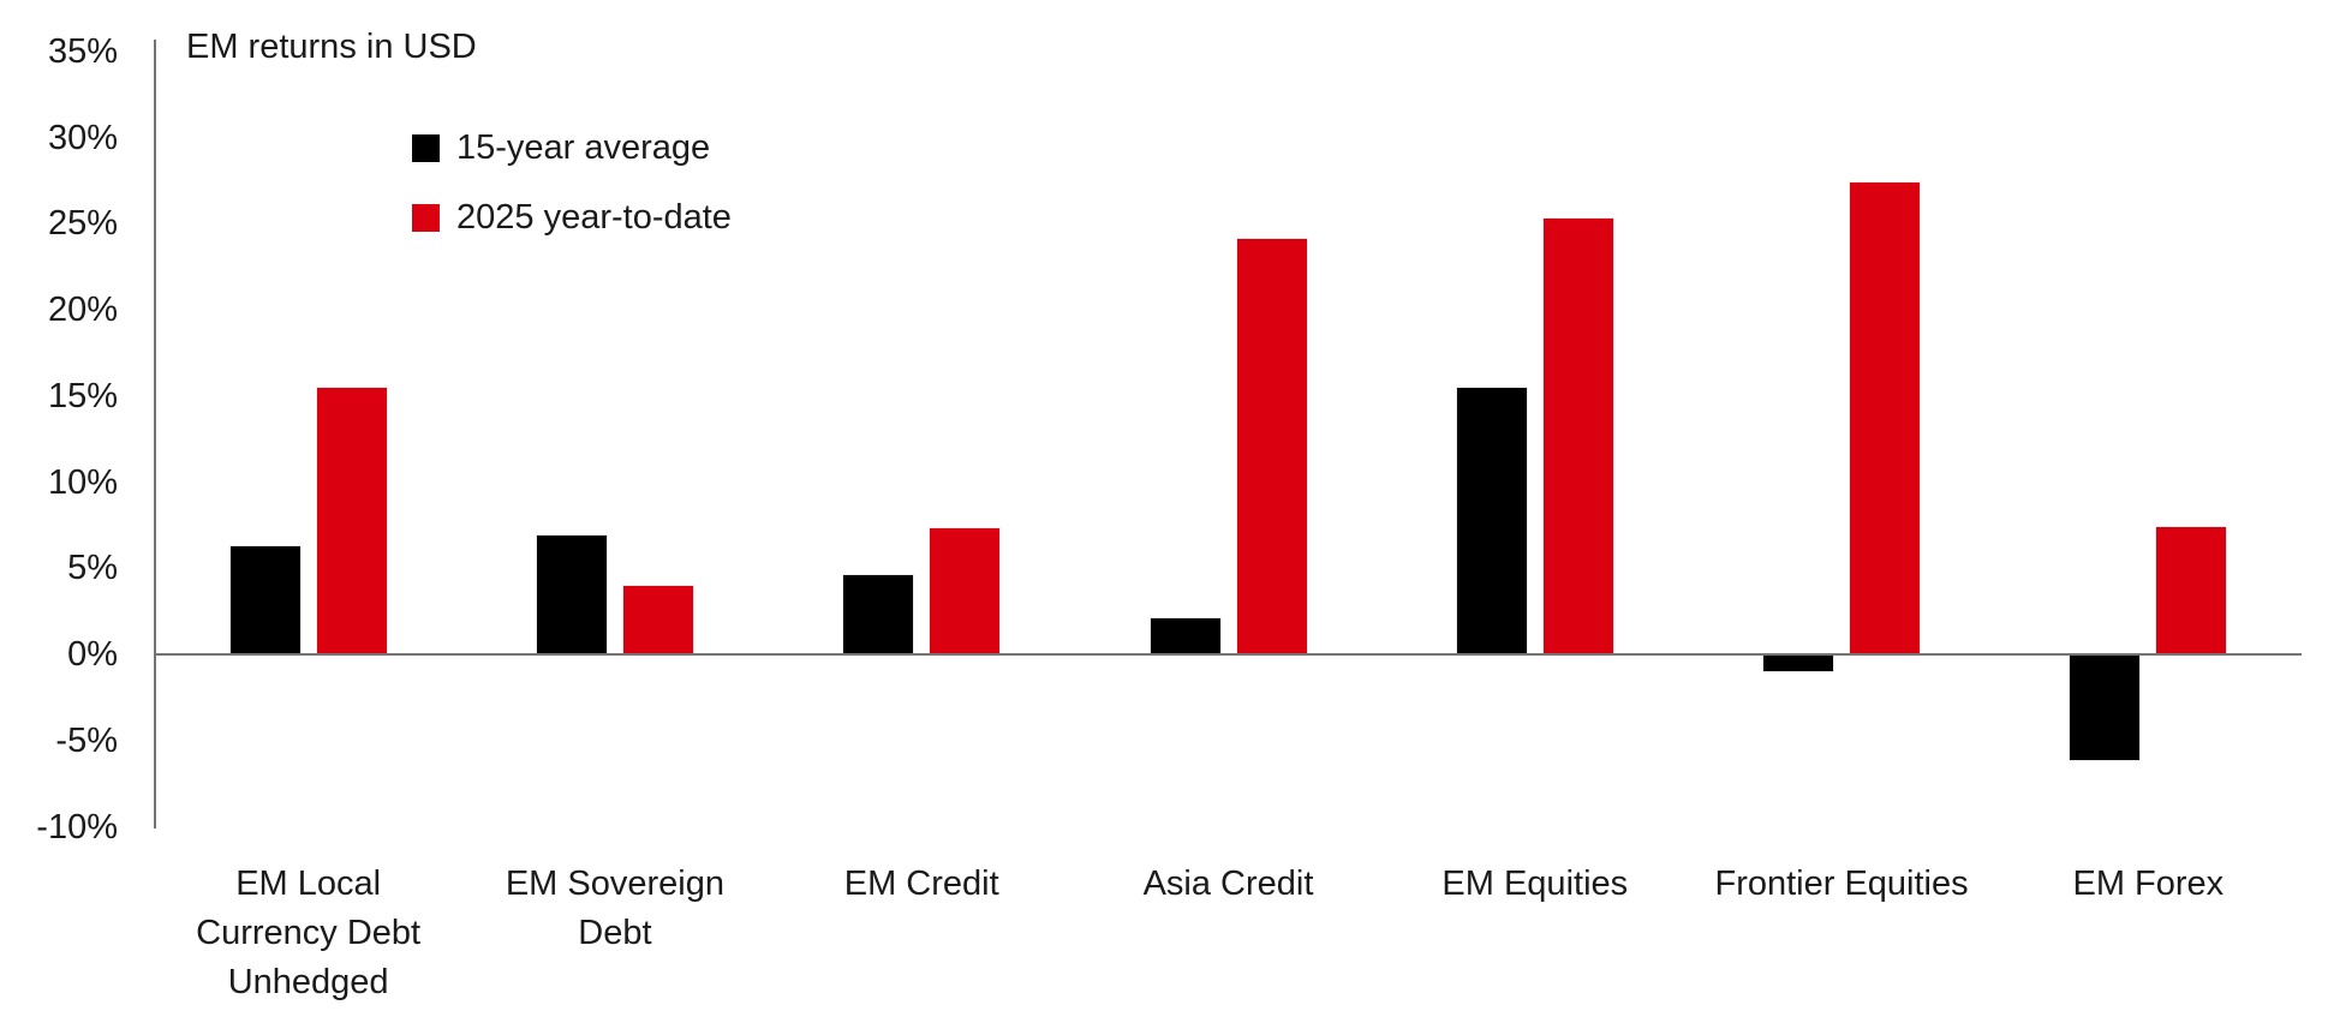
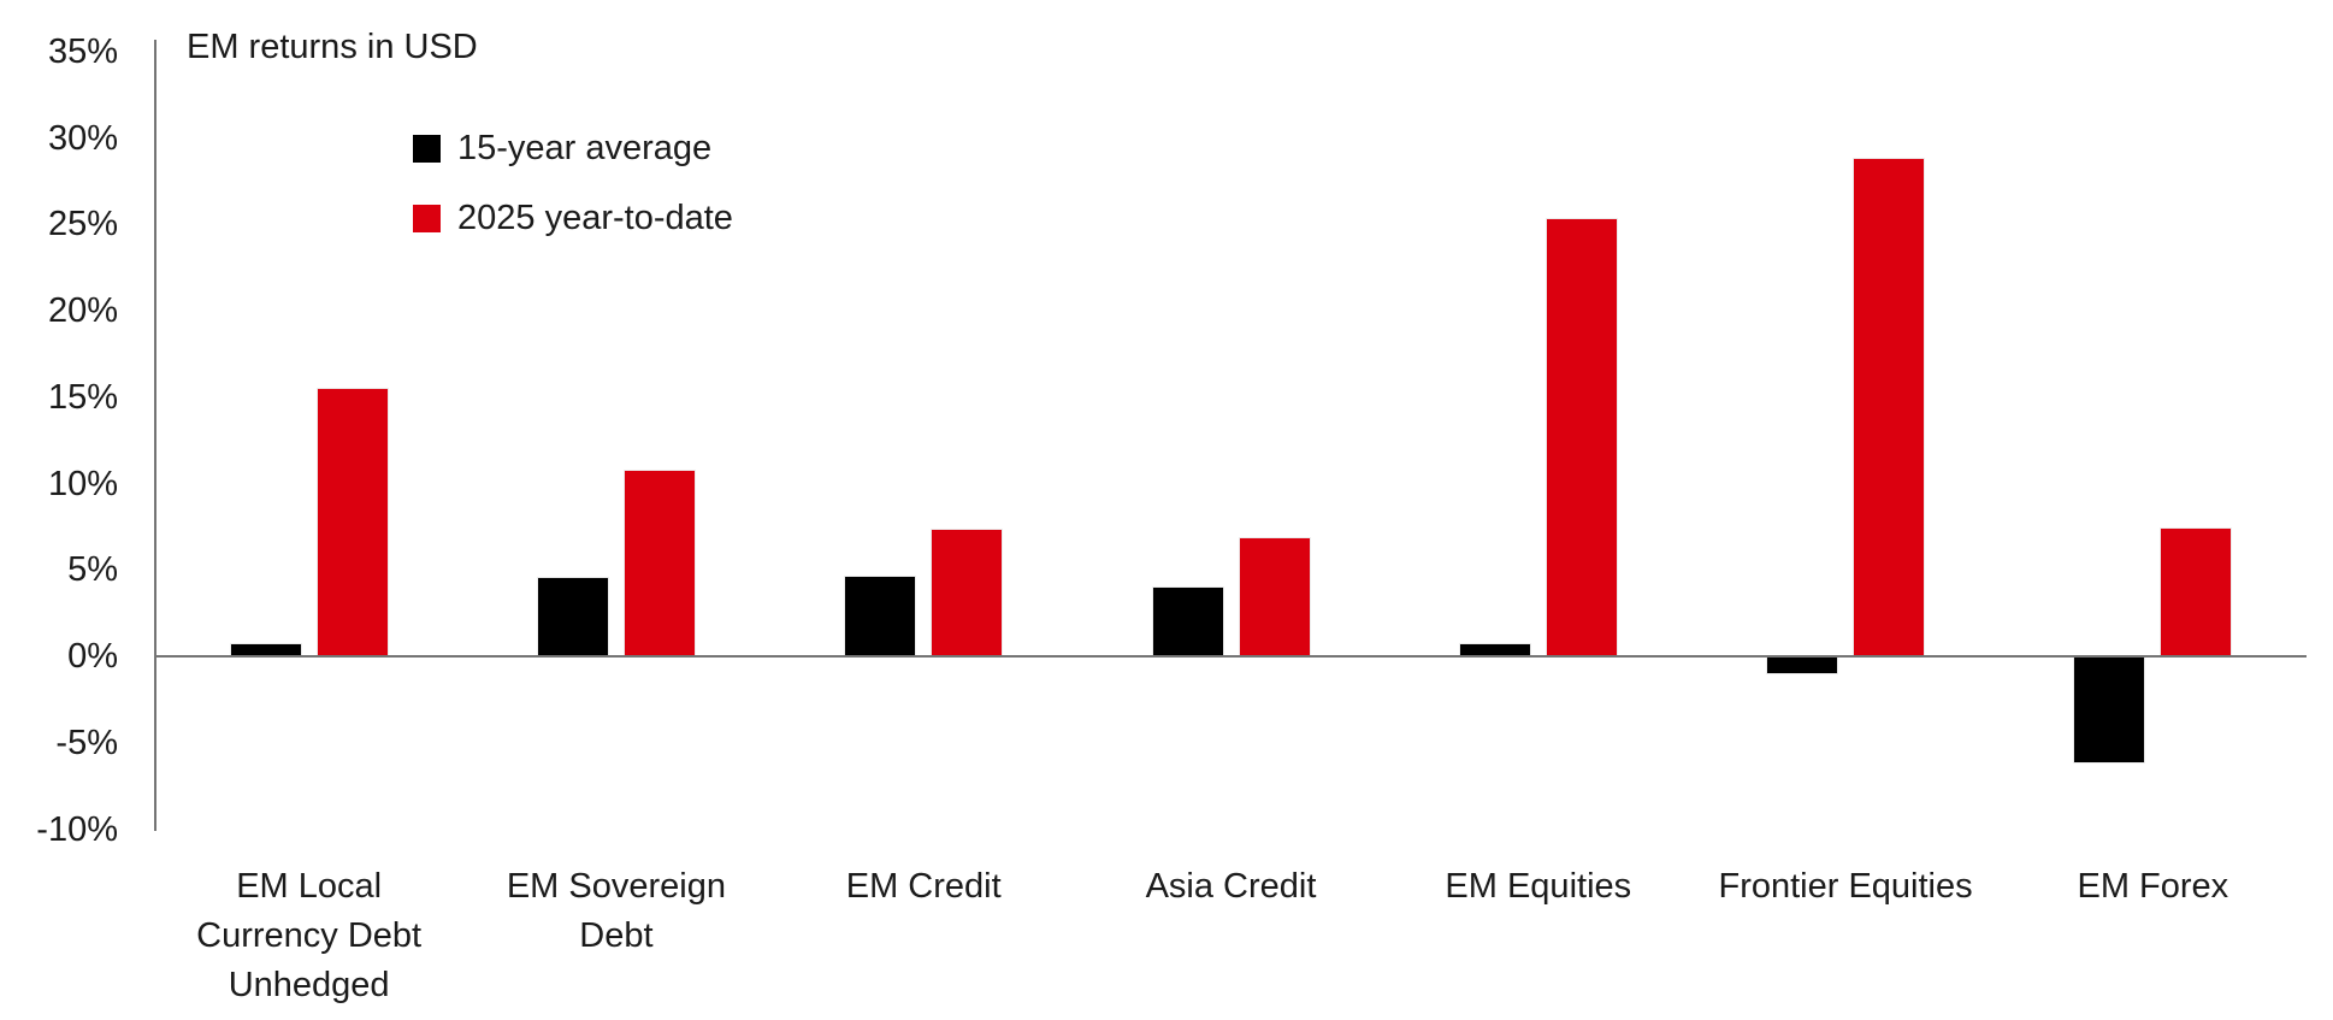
15-year average/EM Local Currency Debt Unhedged: 6.3% -> 0.7%
15-year average/EM Sovereign Debt: 6.9% -> 4.5%
2025 year-to-date/EM Sovereign Debt: 4.0% -> 10.7%
15-year average/Asia Credit: 2.1% -> 4.0%
2025 year-to-date/Asia Credit: 24.1% -> 6.8%
15-year average/EM Equities: 15.5% -> 0.7%
2025 year-to-date/Frontier Equities: 27.4% -> 28.8%
